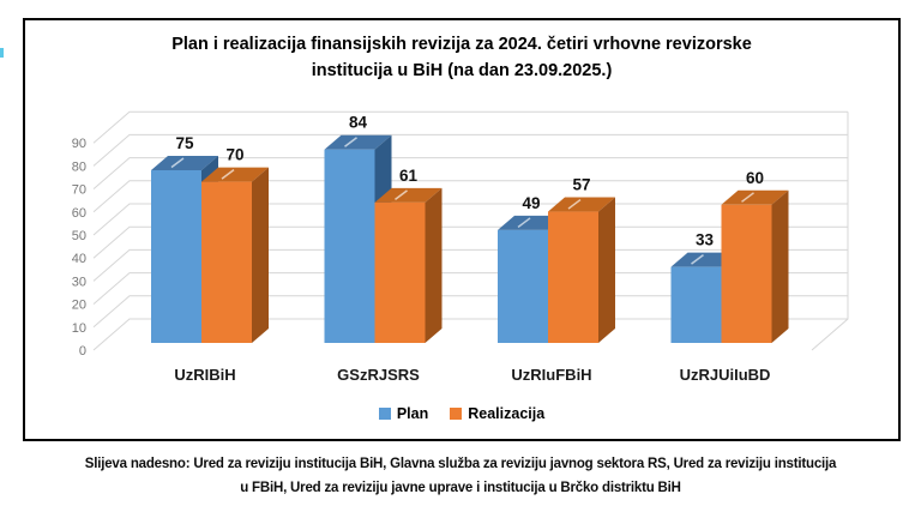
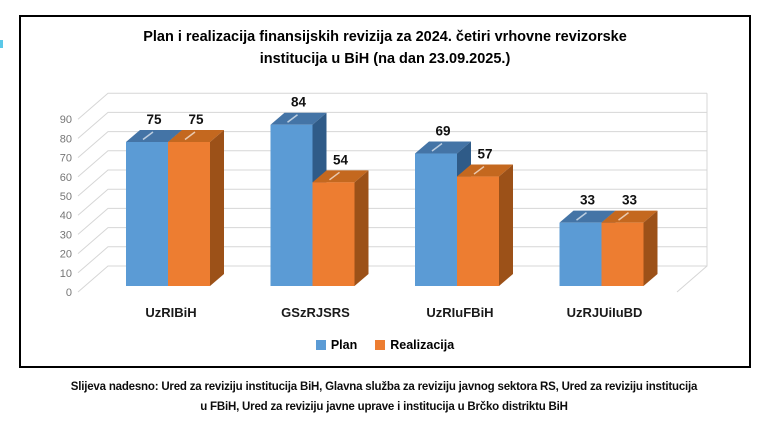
Realizacija/UzRIBiH: 70 -> 75
Realizacija/GSzRJSRS: 61 -> 54
Plan/UzRIuFBiH: 49 -> 69
Realizacija/UzRJUiIuBD: 60 -> 33
